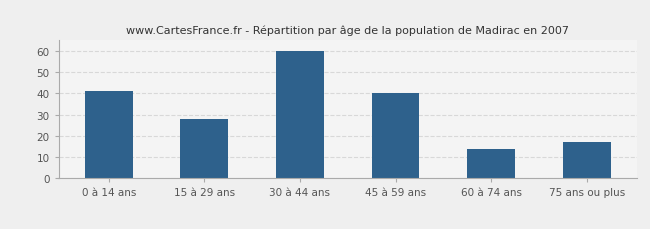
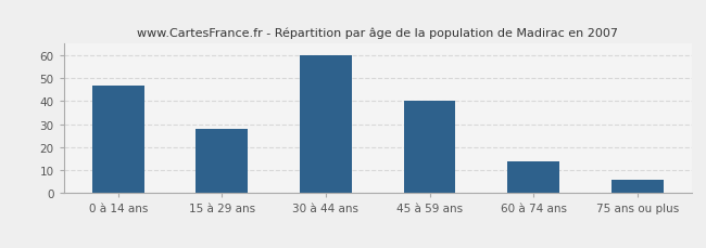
0 à 14 ans: 41 -> 47
75 ans ou plus: 17 -> 6
